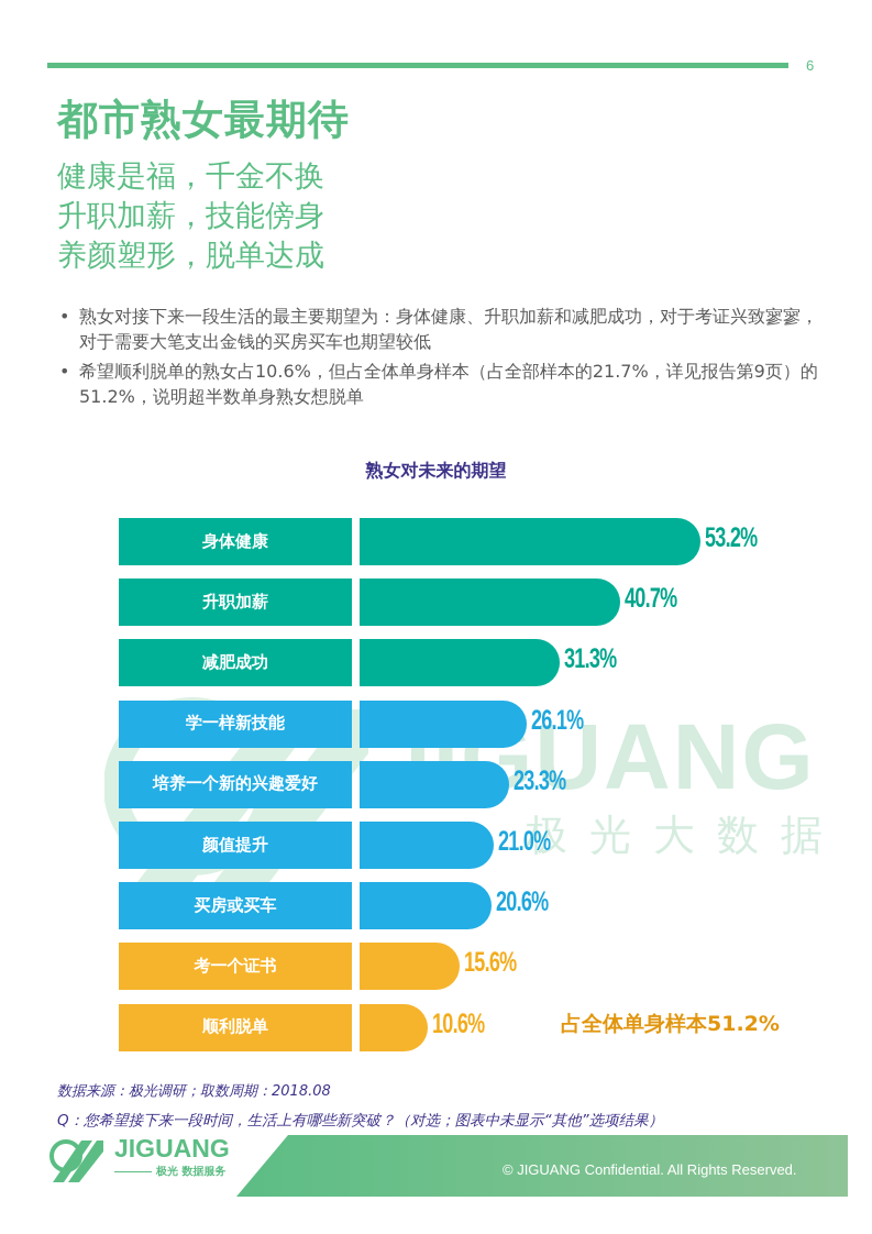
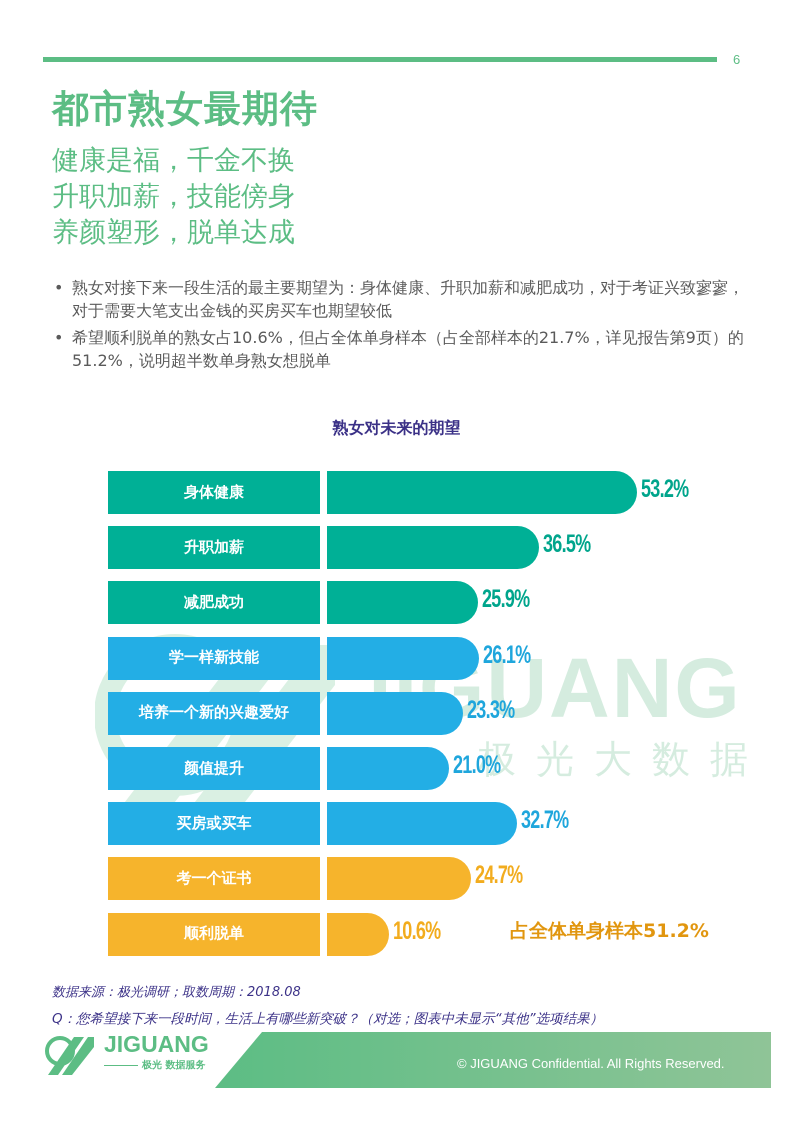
升职加薪: 40.7% -> 36.5%
减肥成功: 31.3% -> 25.9%
买房或买车: 20.6% -> 32.7%
考一个证书: 15.6% -> 24.7%
